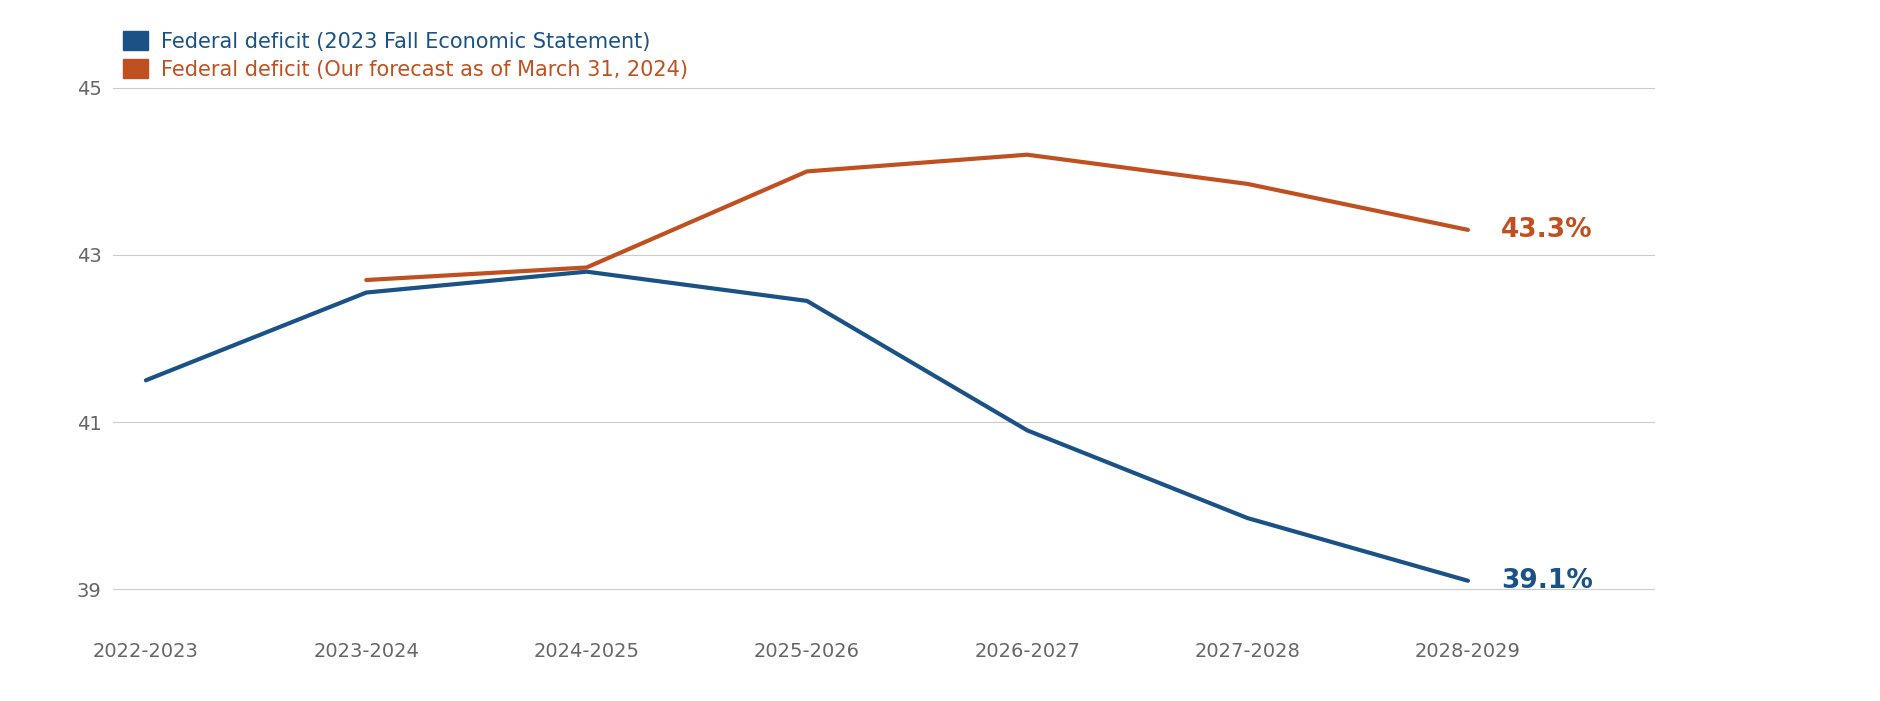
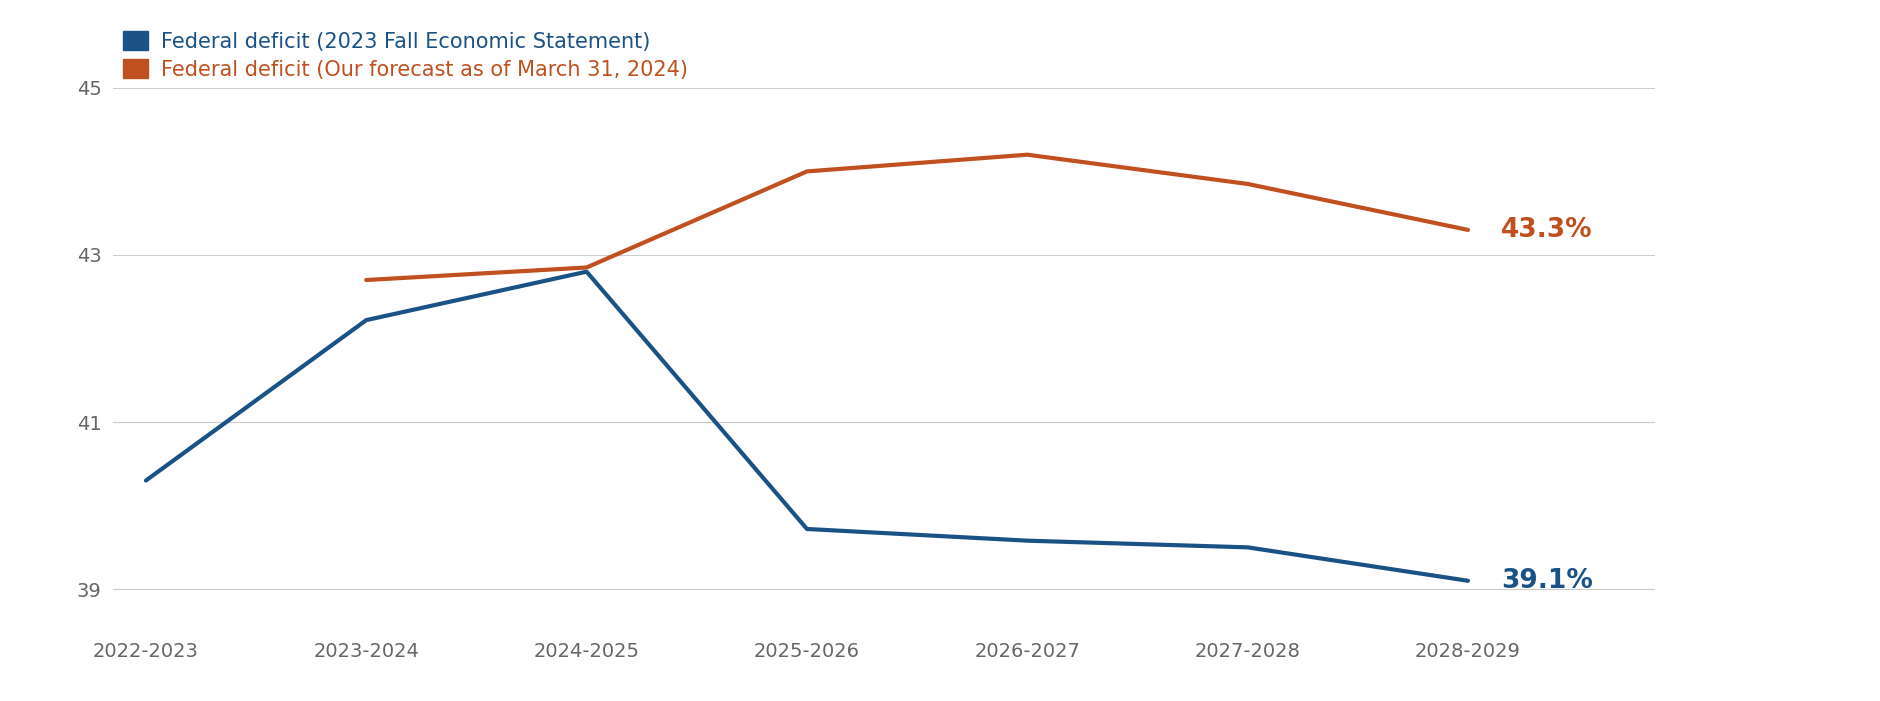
Federal deficit (2023 Fall Economic Statement)/2022-2023: 41.50 -> 40.30
Federal deficit (2023 Fall Economic Statement)/2023-2024: 42.55 -> 42.22
Federal deficit (2023 Fall Economic Statement)/2025-2026: 42.45 -> 39.72
Federal deficit (2023 Fall Economic Statement)/2026-2027: 40.90 -> 39.58
Federal deficit (2023 Fall Economic Statement)/2027-2028: 39.85 -> 39.50
